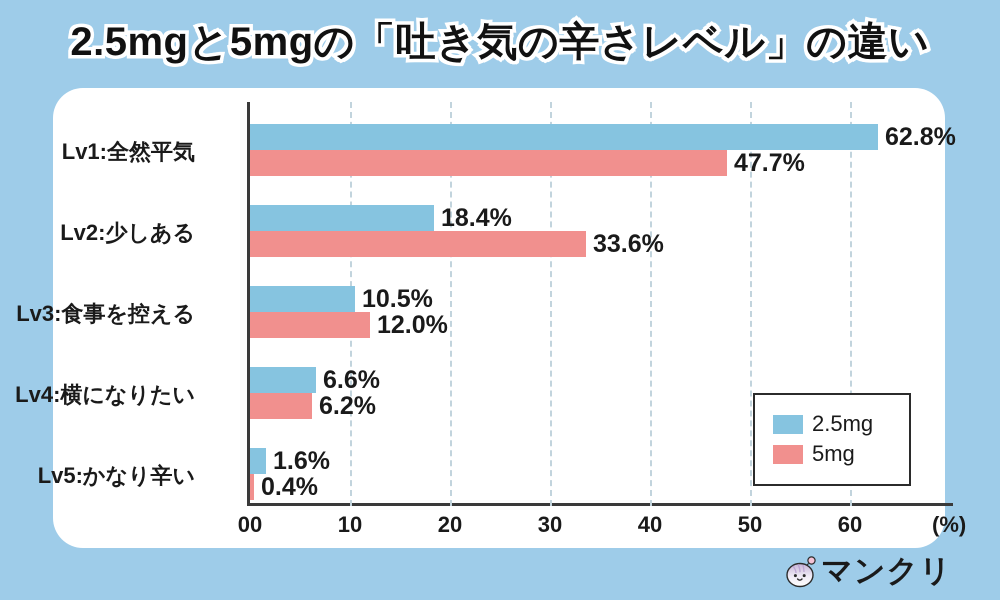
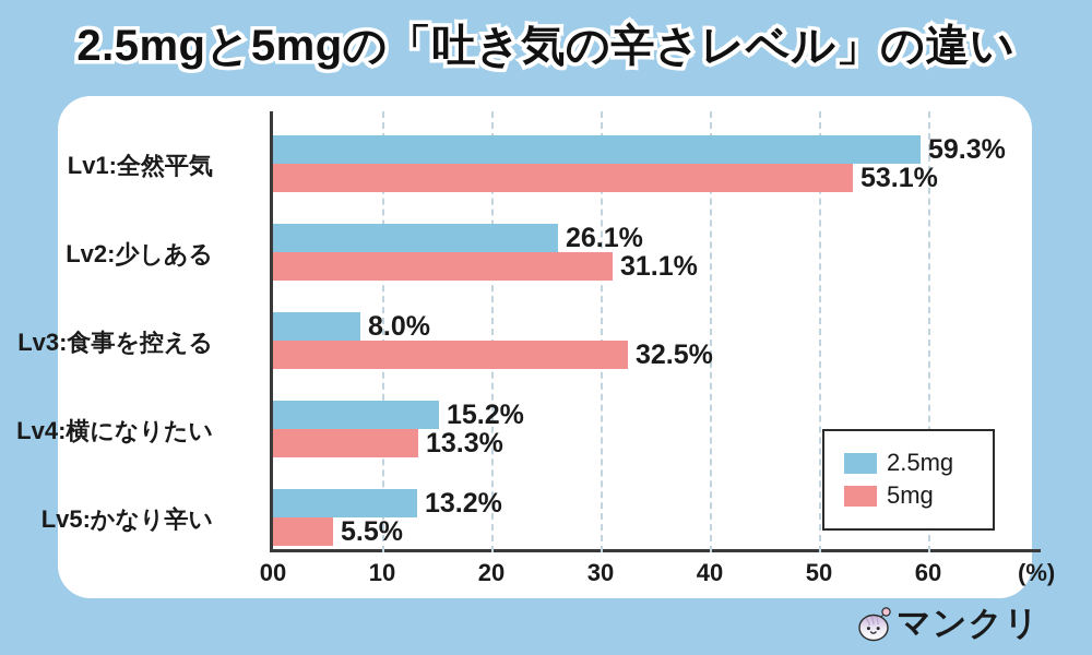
2.5mg/Lv1:全然平気: 62.8% -> 59.3%
5mg/Lv1:全然平気: 47.7% -> 53.1%
2.5mg/Lv2:少しある: 18.4% -> 26.1%
5mg/Lv2:少しある: 33.6% -> 31.1%
2.5mg/Lv3:食事を控える: 10.5% -> 8.0%
5mg/Lv3:食事を控える: 12.0% -> 32.5%
2.5mg/Lv4:横になりたい: 6.6% -> 15.2%
5mg/Lv4:横になりたい: 6.2% -> 13.3%
2.5mg/Lv5:かなり辛い: 1.6% -> 13.2%
5mg/Lv5:かなり辛い: 0.4% -> 5.5%
